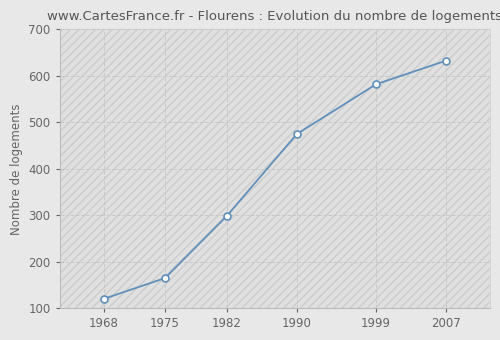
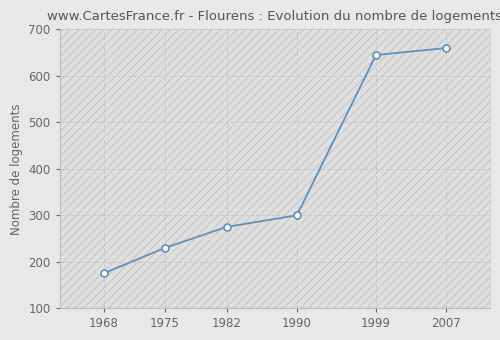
1968: 120 -> 175
1975: 165 -> 230
1982: 298 -> 275
1990: 475 -> 300
1999: 582 -> 645
2007: 633 -> 660
